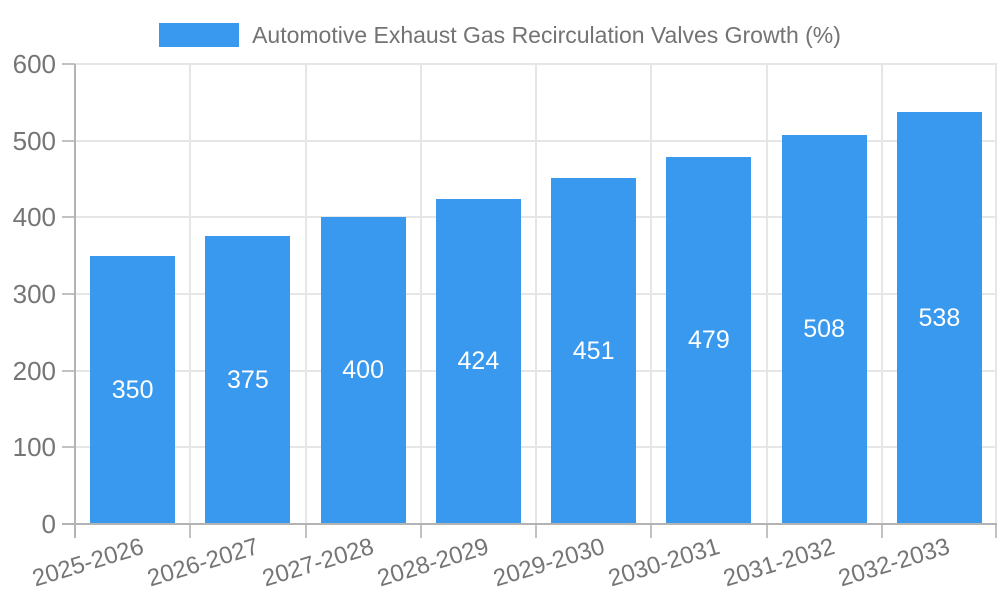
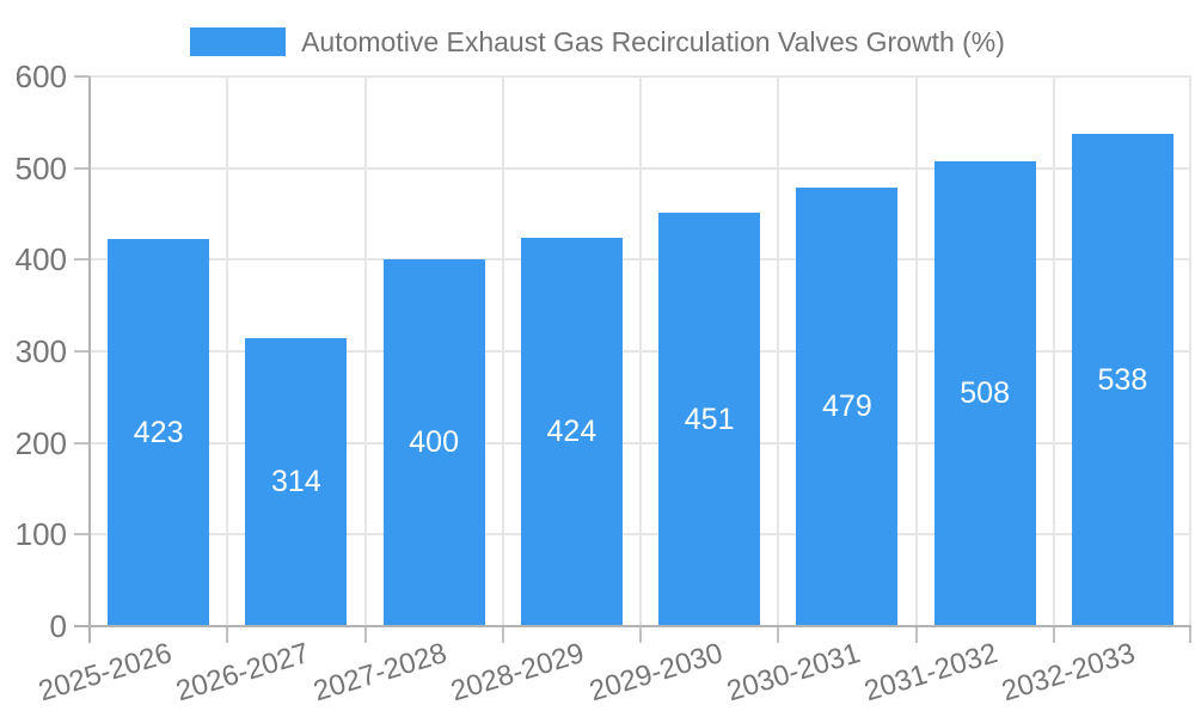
2025-2026: 350 -> 423
2026-2027: 375 -> 314
